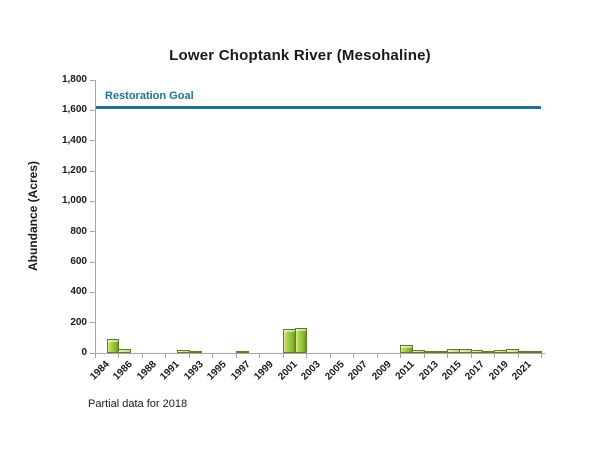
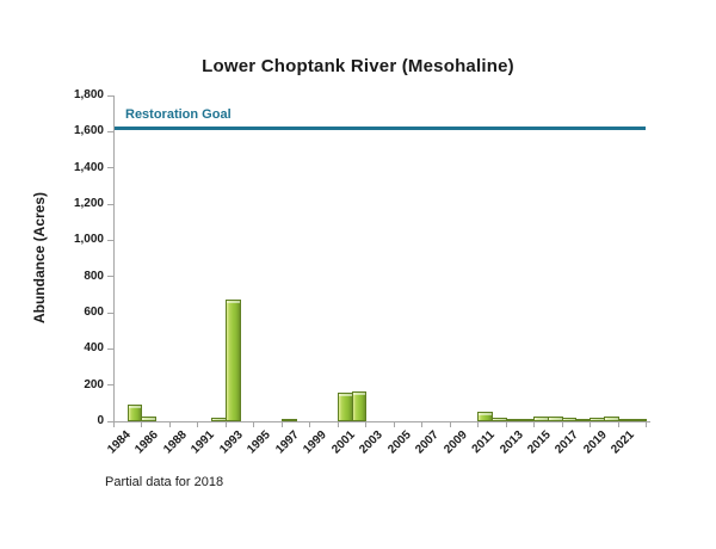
1993: 20 -> 670
